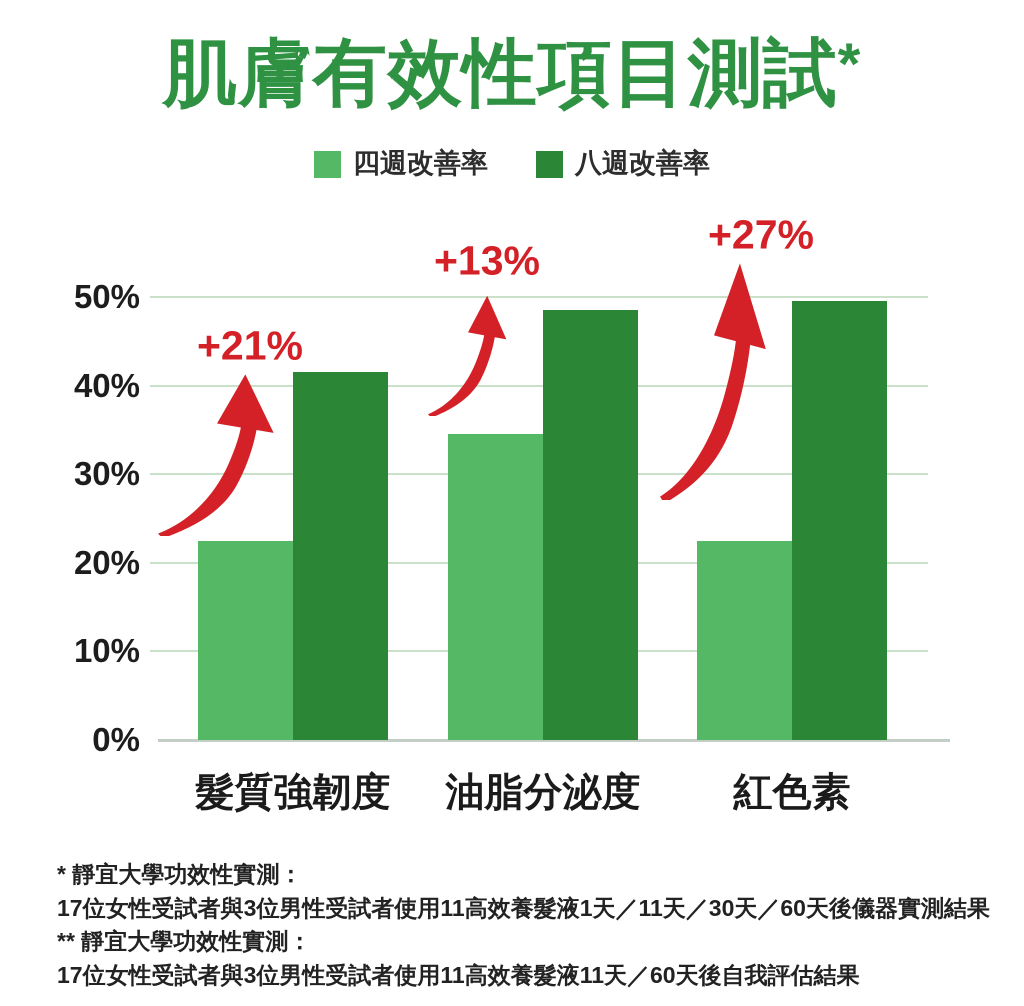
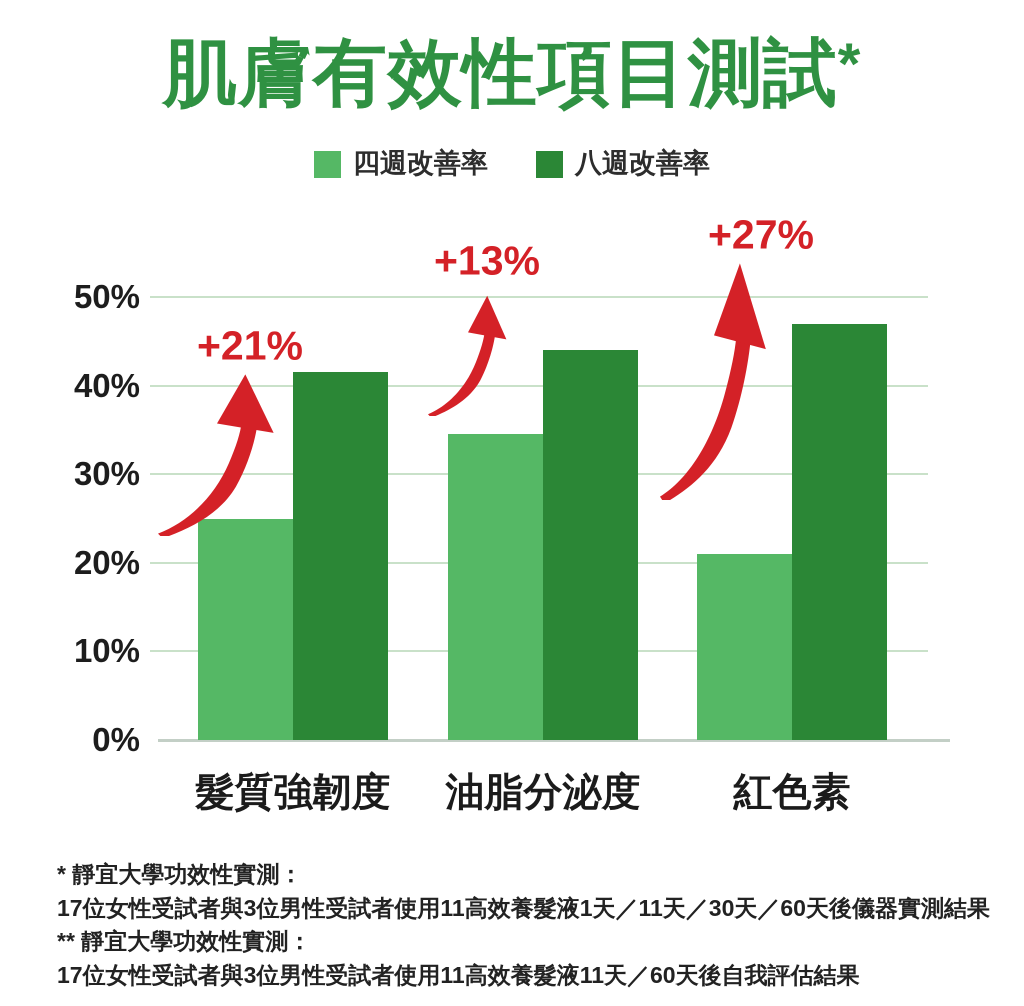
四週改善率/髮質強韌度: 22% -> 25%
八週改善率/油脂分泌度: 48% -> 44%
四週改善率/紅色素: 22% -> 21%
八週改善率/紅色素: 50% -> 47%
